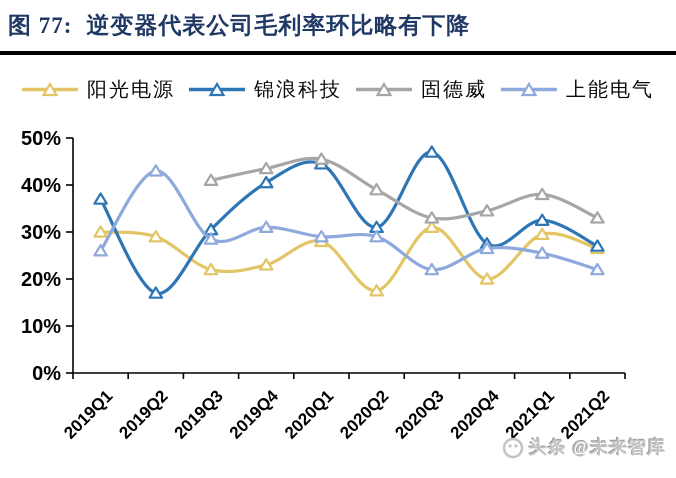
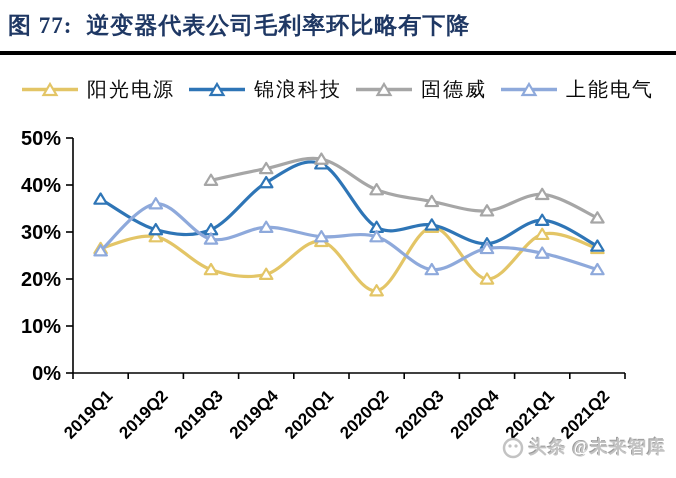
阳光电源/2019Q1: 30% -> 26%
锦浪科技/2019Q2: 17% -> 30%
上能电气/2019Q2: 43% -> 36%
阳光电源/2019Q4: 23% -> 21%
锦浪科技/2020Q3: 47% -> 32%
固德威/2020Q3: 33% -> 36%
